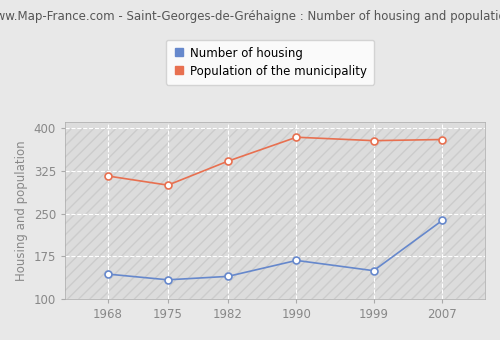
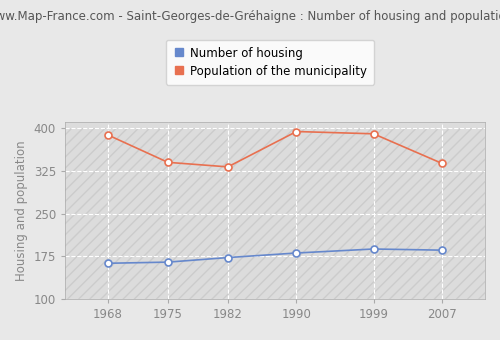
Number of housing/1968: 144 -> 163
Population of the municipality/1968: 316 -> 388
Number of housing/1975: 134 -> 165
Population of the municipality/1975: 300 -> 340
Number of housing/1982: 140 -> 173
Population of the municipality/1982: 342 -> 332
Number of housing/1990: 168 -> 181
Population of the municipality/1990: 384 -> 394
Number of housing/1999: 150 -> 188
Population of the municipality/1999: 378 -> 390
Number of housing/2007: 238 -> 186
Population of the municipality/2007: 380 -> 338
